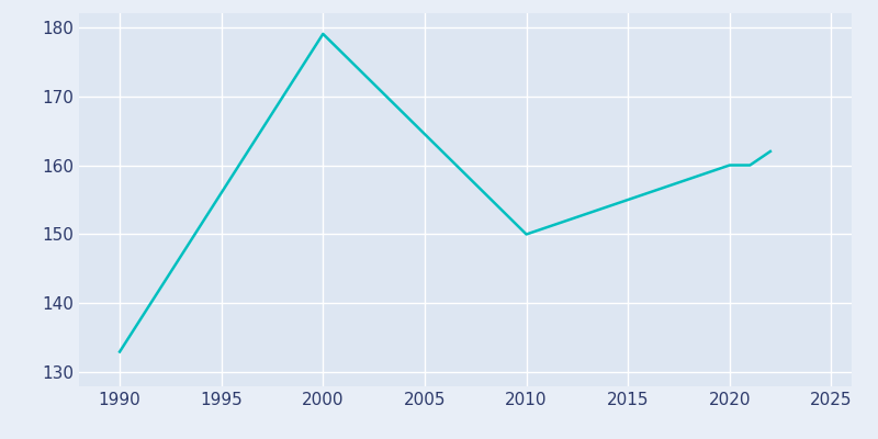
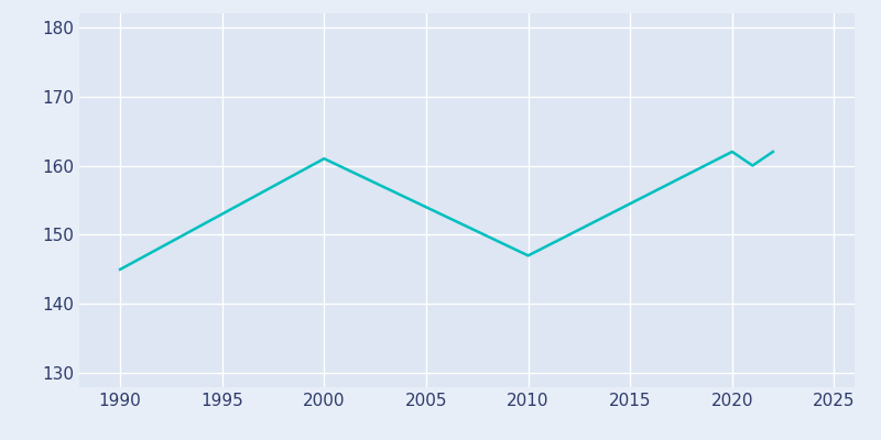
1990: 133 -> 145
2000: 179 -> 161
2010: 150 -> 147
2020: 160 -> 162
